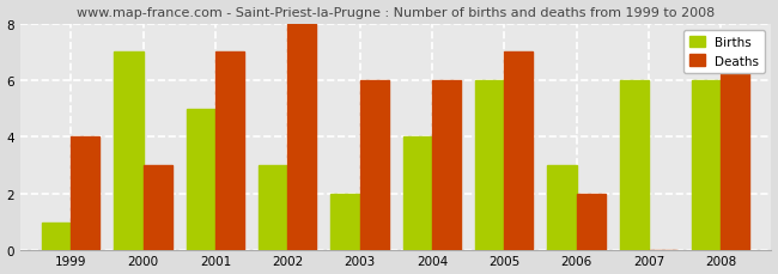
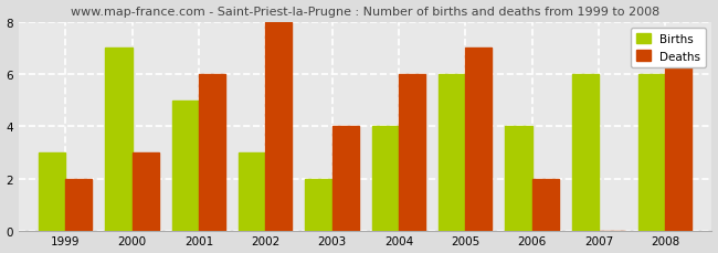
Births/1999: 1 -> 3
Deaths/1999: 4 -> 2
Deaths/2001: 7 -> 6
Deaths/2003: 6 -> 4
Births/2006: 3 -> 4
